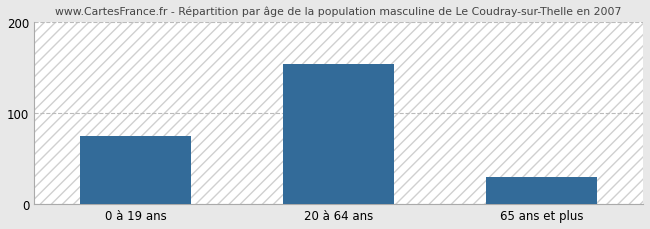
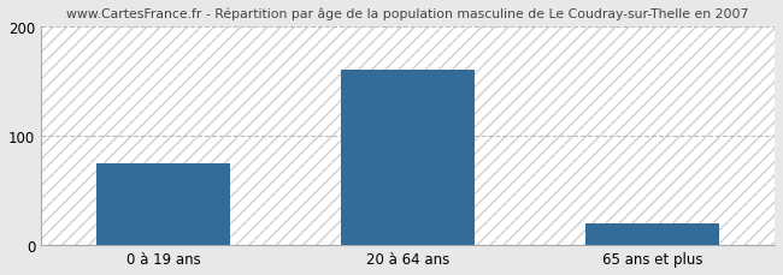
20 à 64 ans: 154 -> 160
65 ans et plus: 30 -> 20
